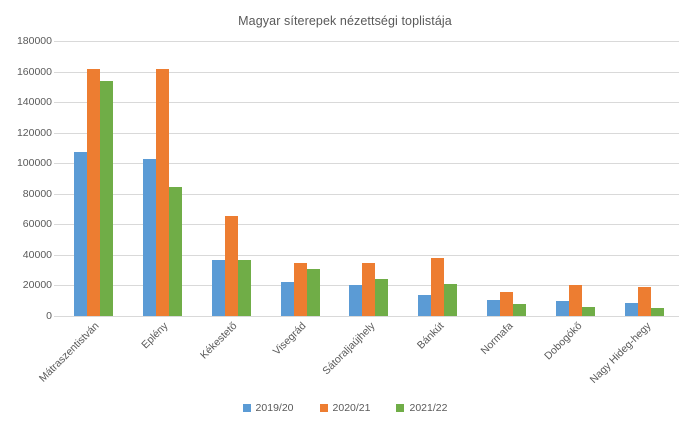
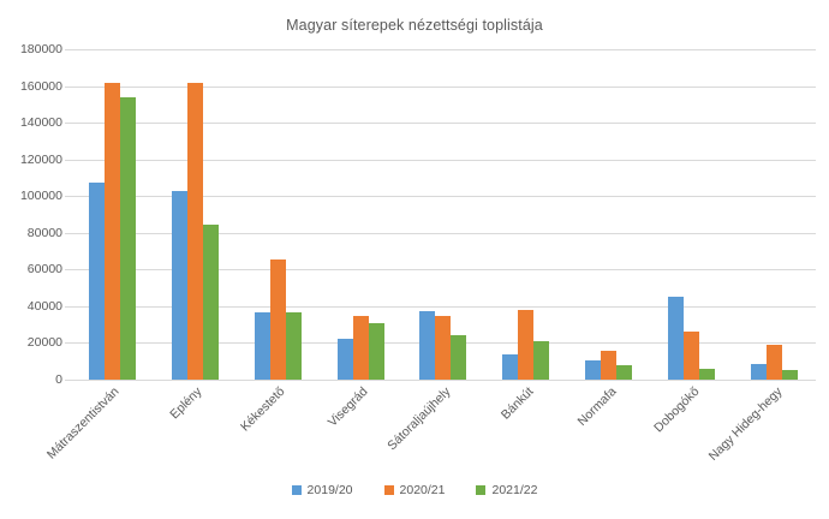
2019/20/Sátoraljaújhely: 20000 -> 37000
2019/20/Dobogókő: 10000 -> 45000
2020/21/Dobogókő: 20000 -> 26000
